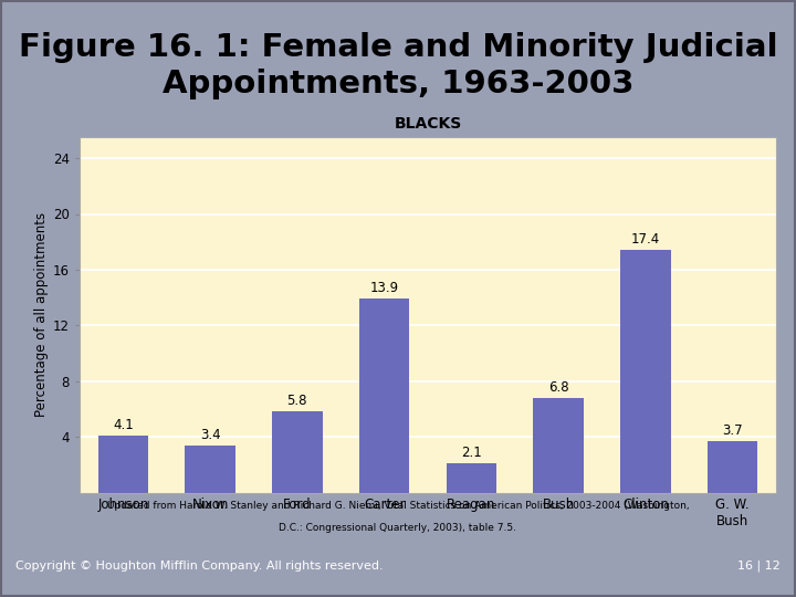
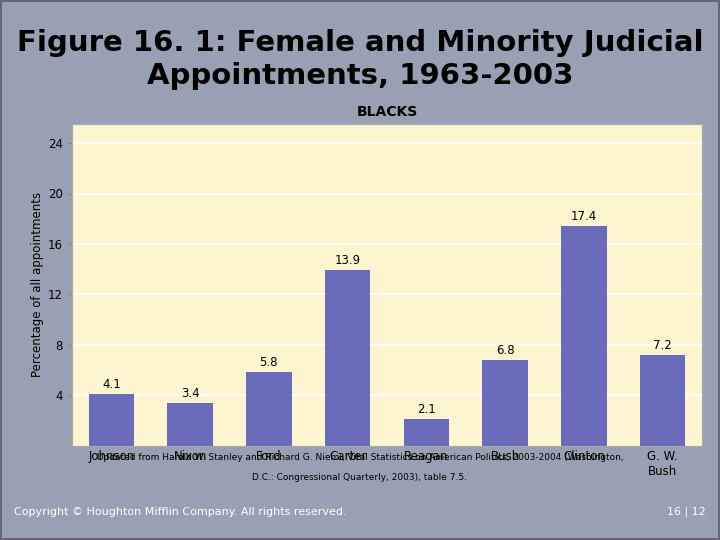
G. W. Bush: 3.7 -> 7.2
